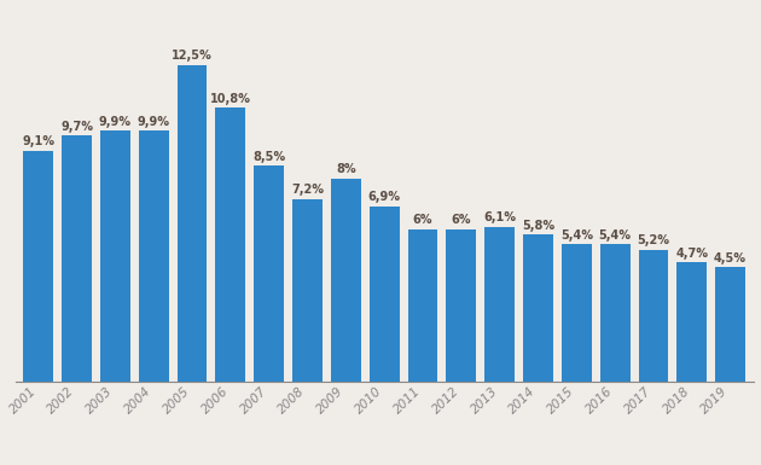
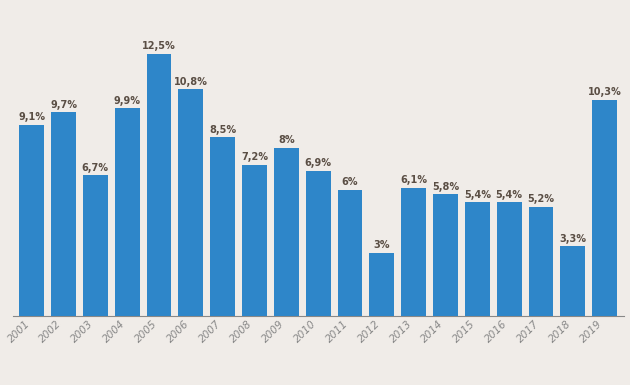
2003: 9,9% -> 6,7%
2012: 6% -> 3%
2018: 4,7% -> 3,3%
2019: 4,5% -> 10,3%
